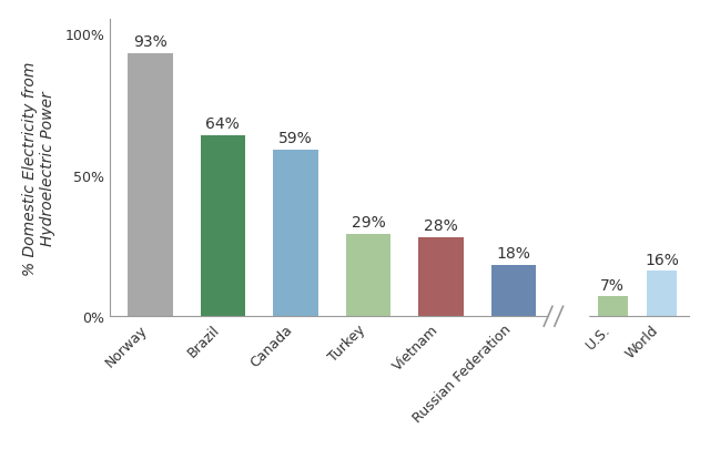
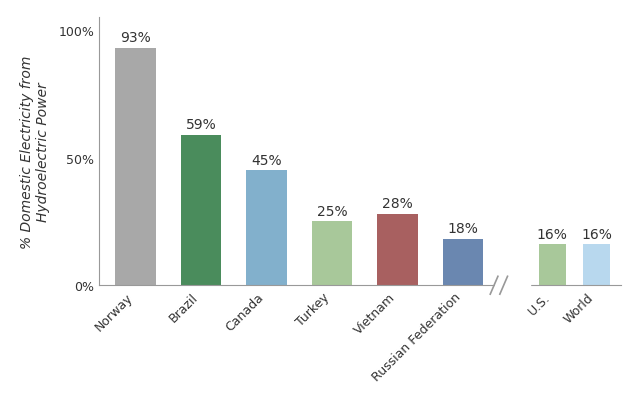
Brazil: 64% -> 59%
Canada: 59% -> 45%
Turkey: 29% -> 25%
U.S.: 7% -> 16%
